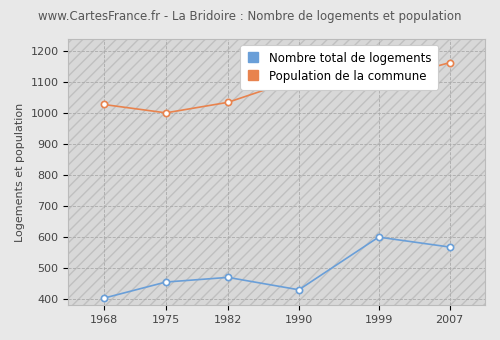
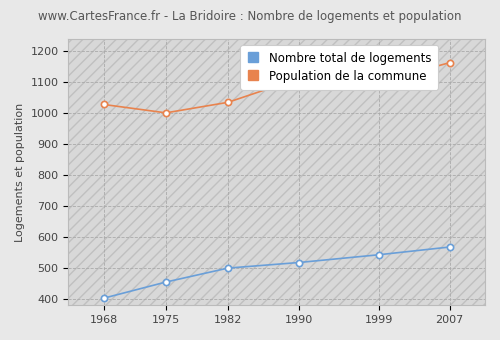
Nombre total de logements/1982: 470 -> 500
Nombre total de logements/1990: 430 -> 518
Nombre total de logements/1999: 600 -> 543
